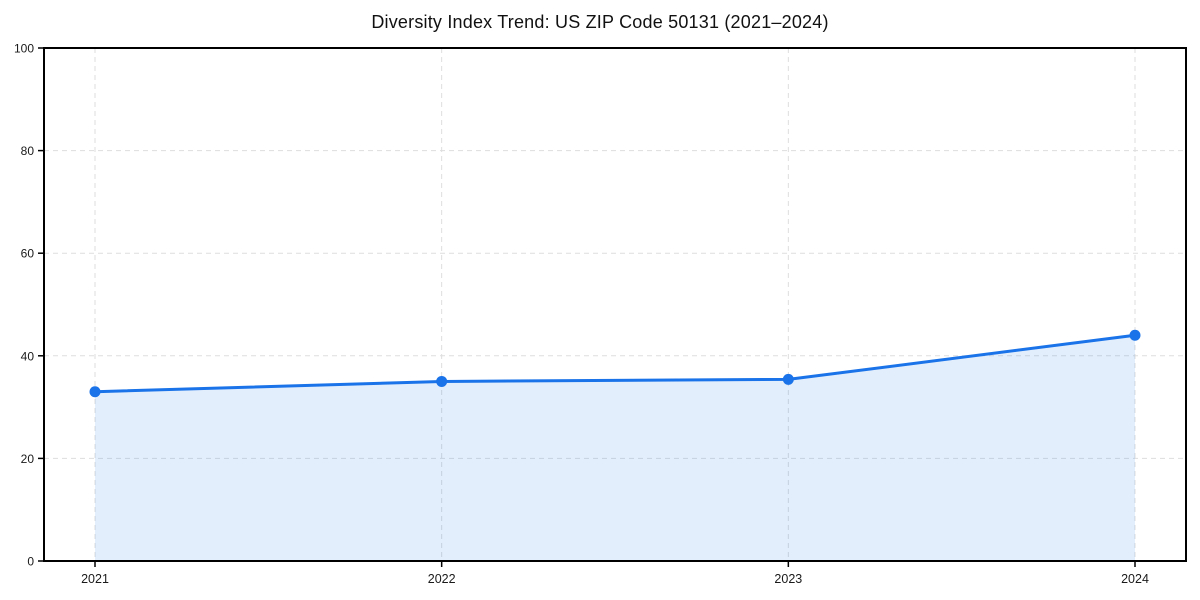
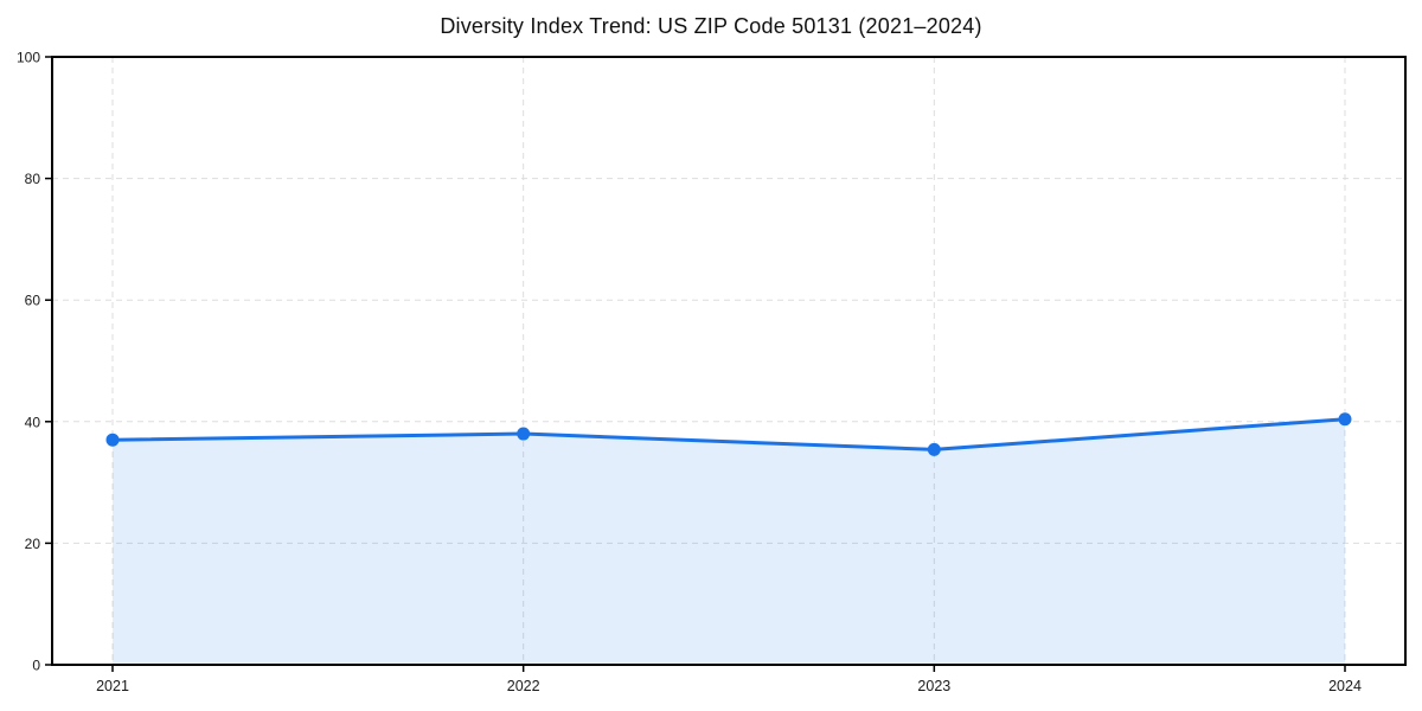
2021: 33 -> 37
2022: 35 -> 38
2024: 44 -> 40
